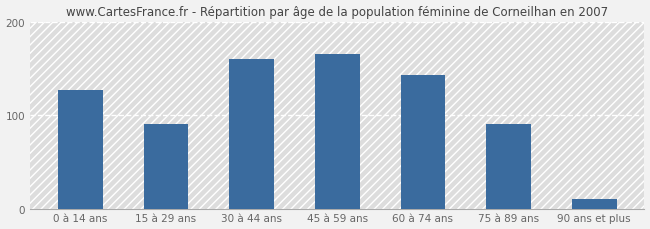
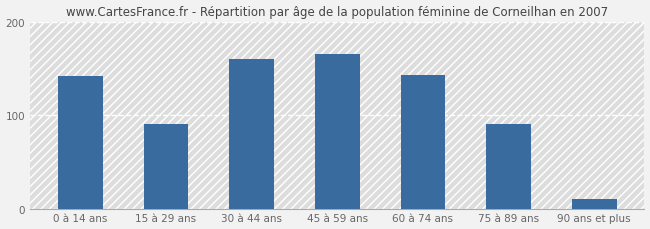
0 à 14 ans: 127 -> 142
